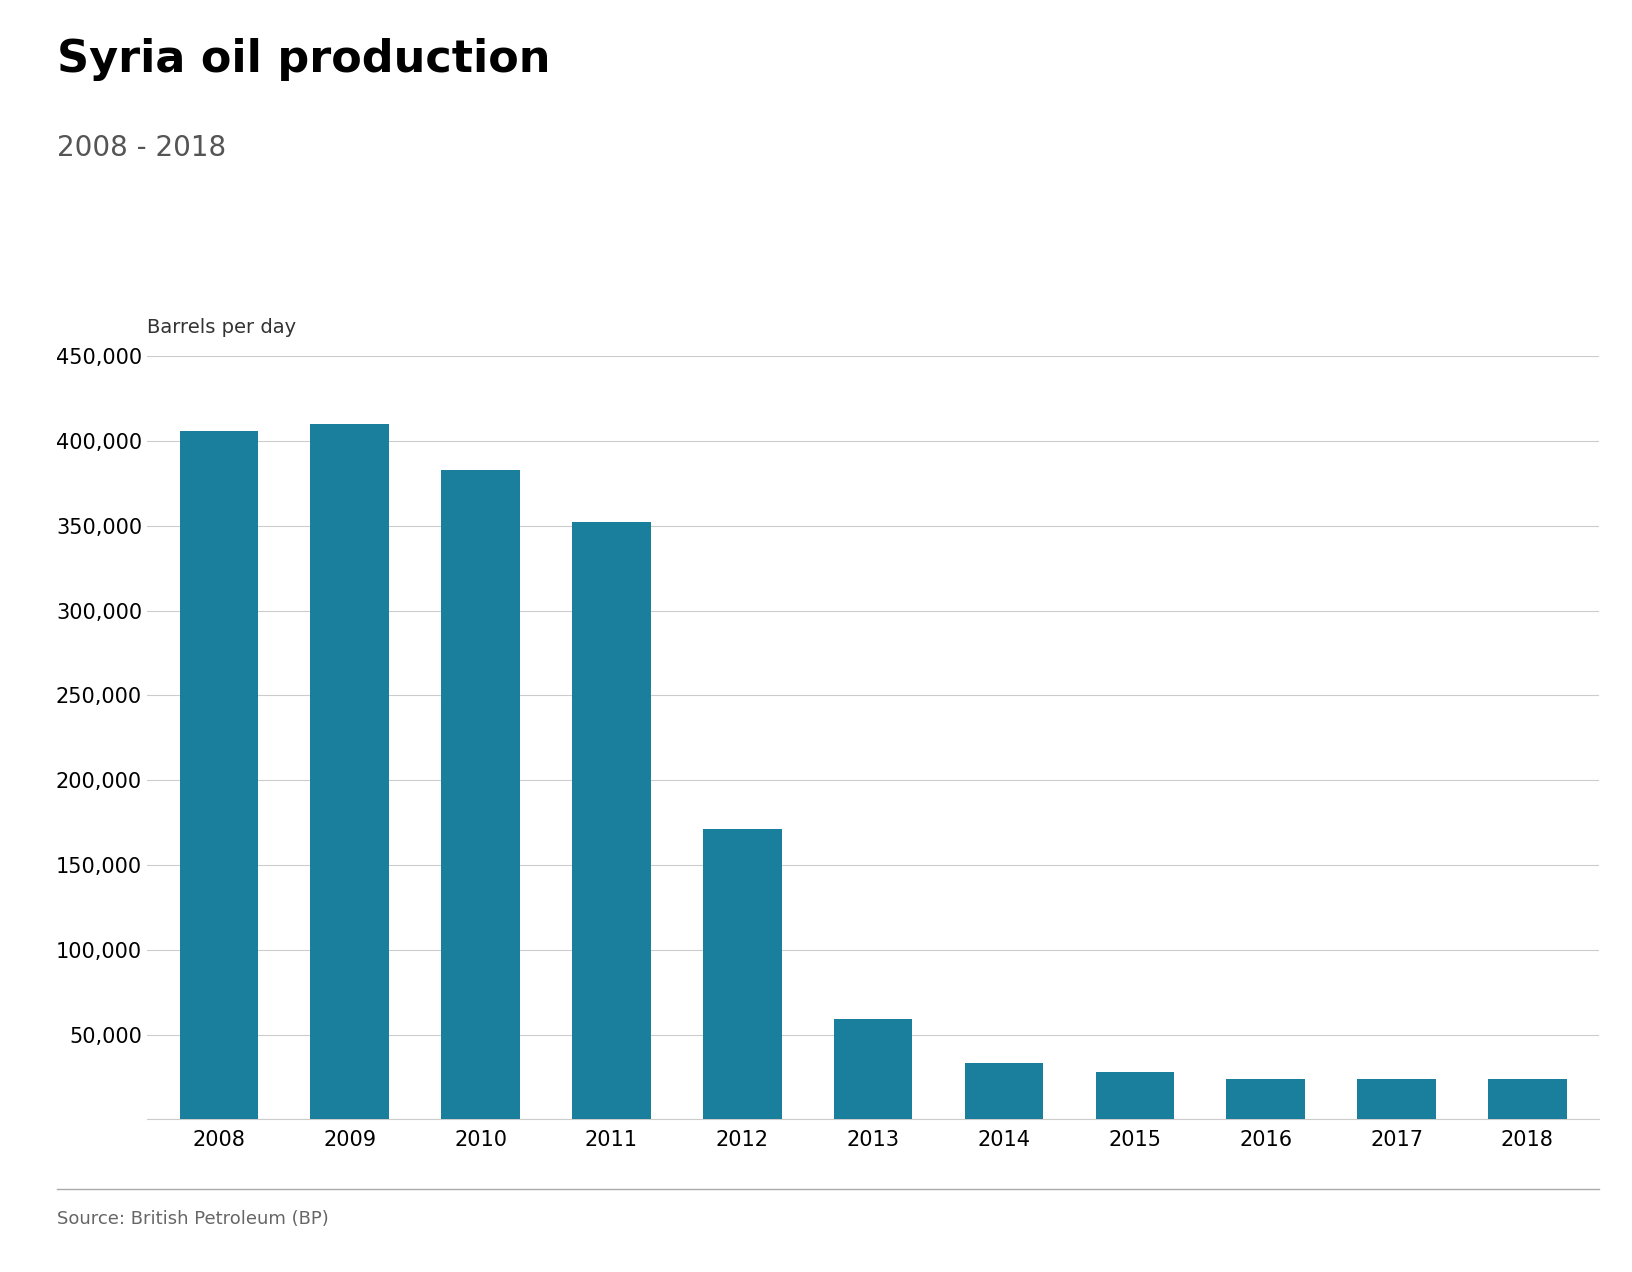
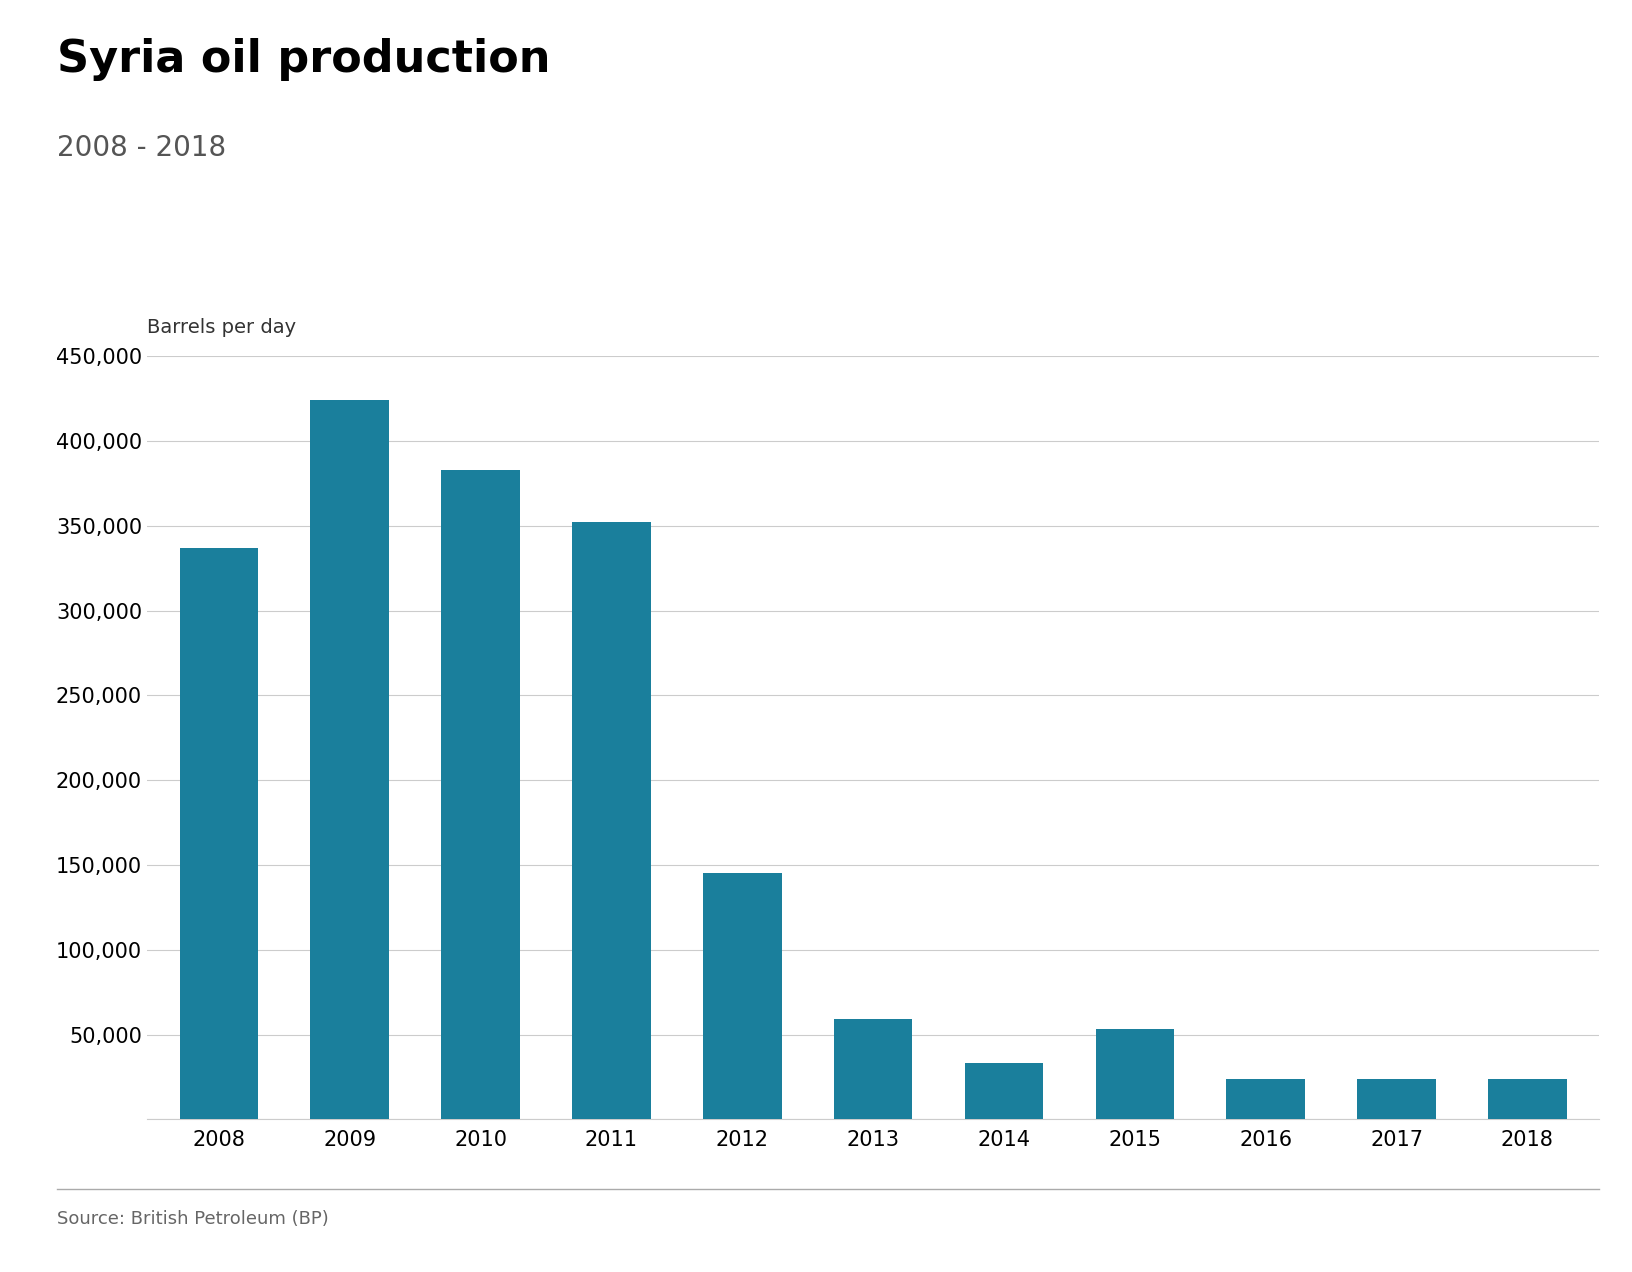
2008: 406,000 -> 337,000
2009: 410,000 -> 424,000
2012: 171,000 -> 145,000
2015: 28,000 -> 53,000
